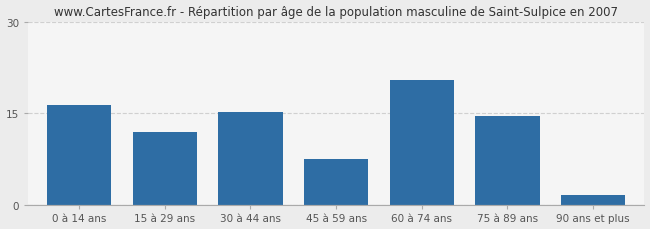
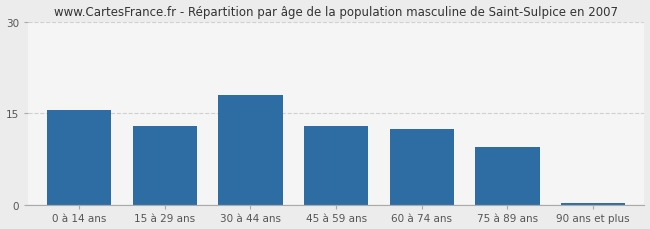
0 à 14 ans: 16.4 -> 15.5
15 à 29 ans: 12.0 -> 13.0
30 à 44 ans: 15.2 -> 18.0
45 à 59 ans: 7.6 -> 13.0
60 à 74 ans: 20.4 -> 12.5
75 à 89 ans: 14.6 -> 9.5
90 ans et plus: 1.6 -> 0.3
